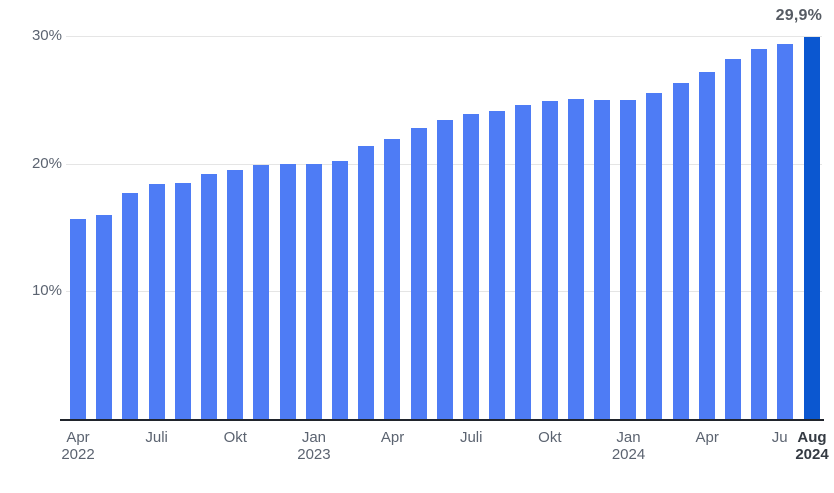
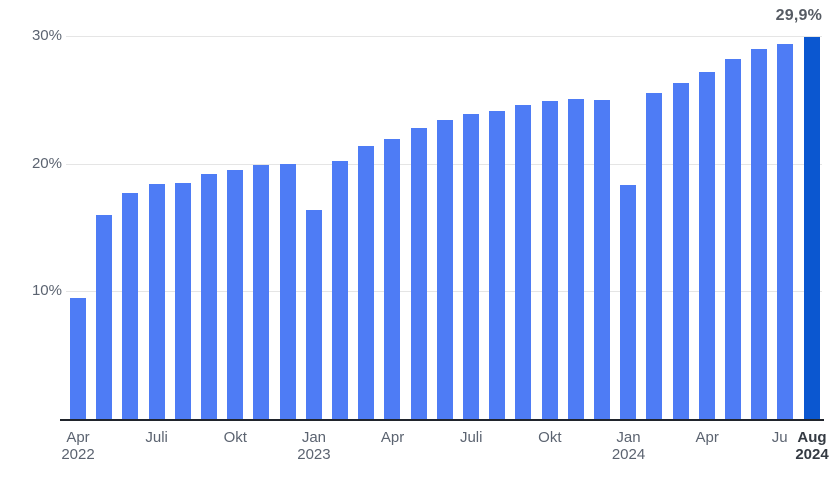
Apr 2022: 15.7% -> 9.5%
Jan 2023: 20.0% -> 16.4%
Jan 2024: 25.0% -> 18.3%
